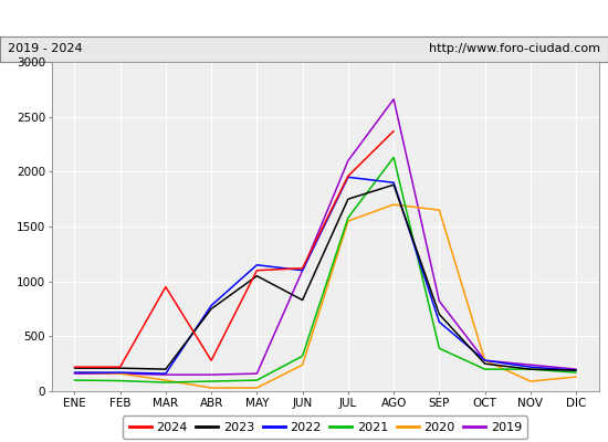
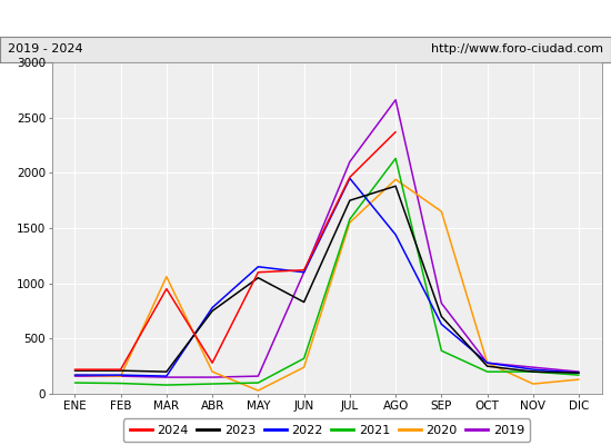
2020/MAR: 100 -> 1060
2020/ABR: 30 -> 200
2022/AGO: 1900 -> 1440
2020/AGO: 1700 -> 1940
